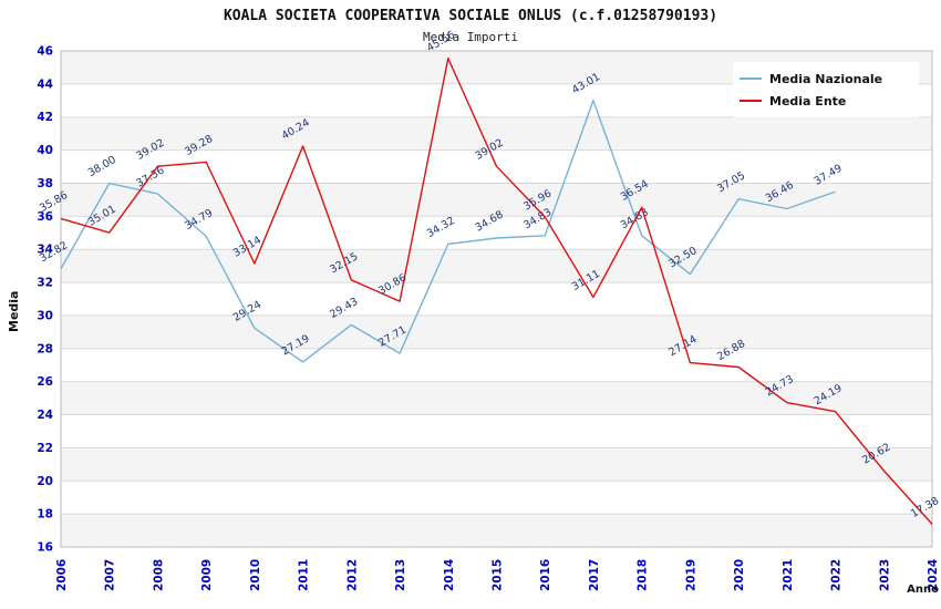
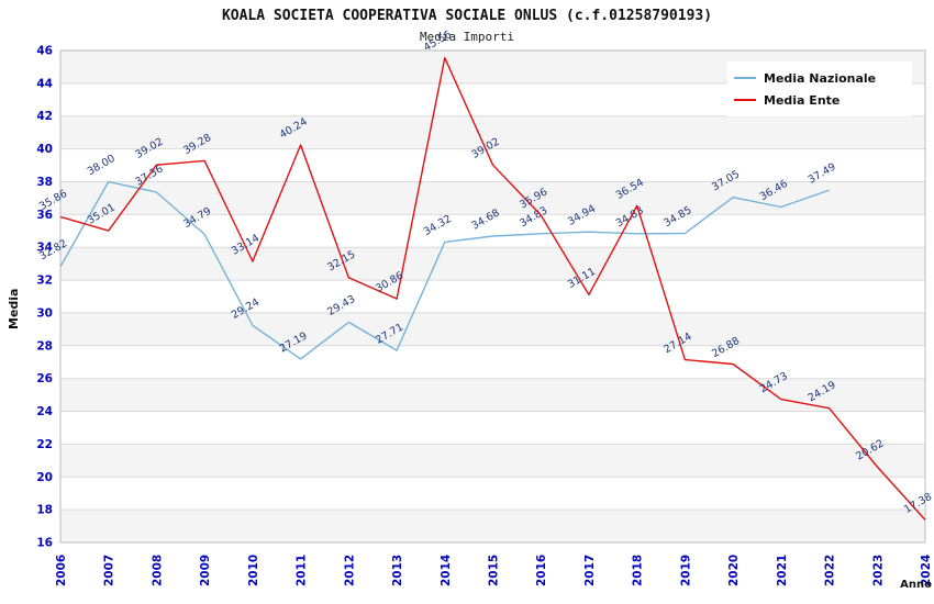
Media Nazionale/2017: 43.01 -> 34.94
Media Nazionale/2019: 32.50 -> 34.85
